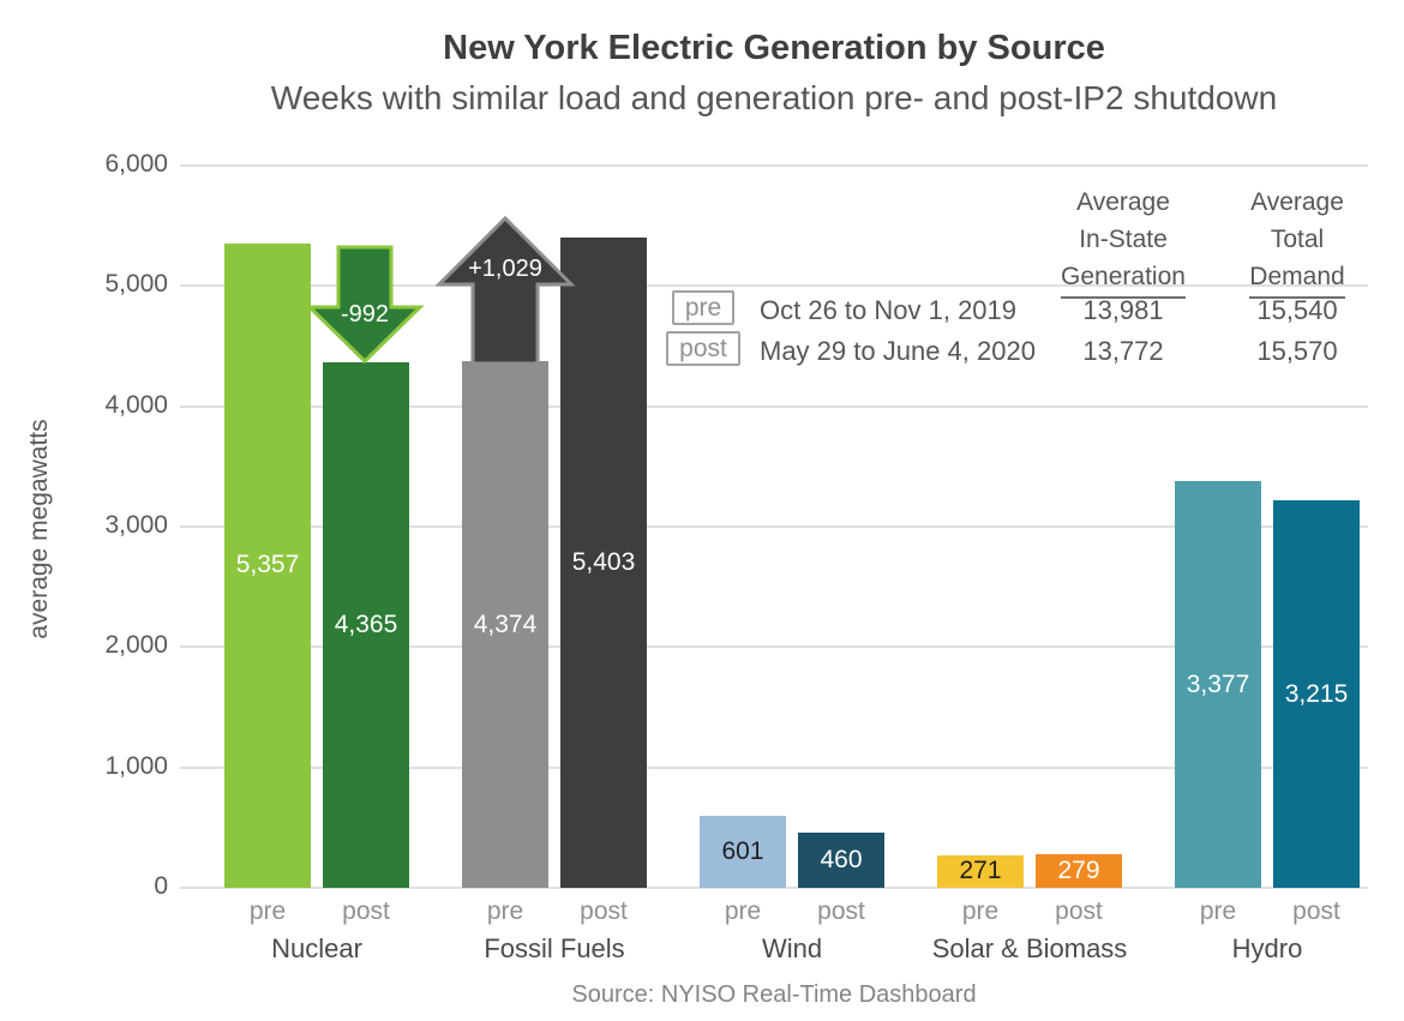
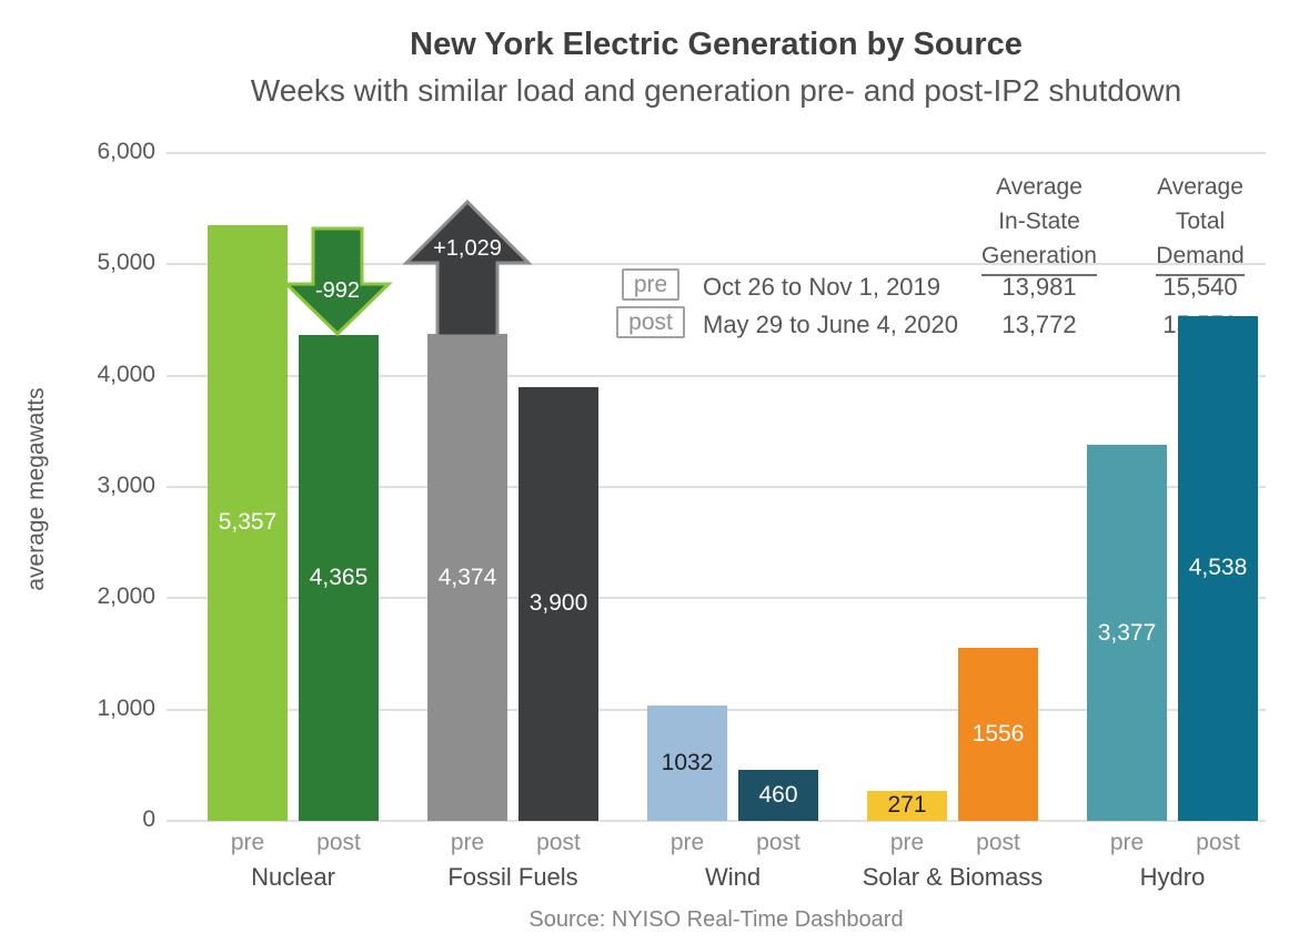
post/Fossil Fuels: 5,403 -> 3,900
pre/Wind: 601 -> 1032
post/Solar & Biomass: 279 -> 1556
post/Hydro: 3,215 -> 4,538
